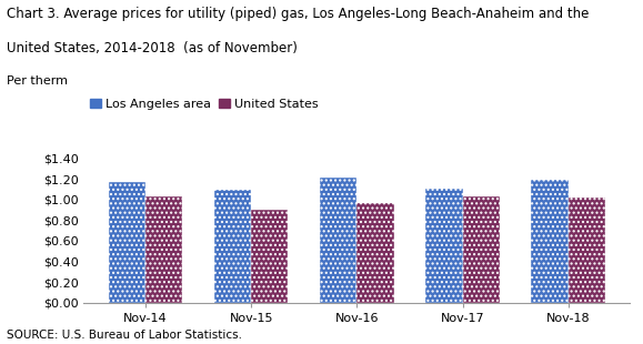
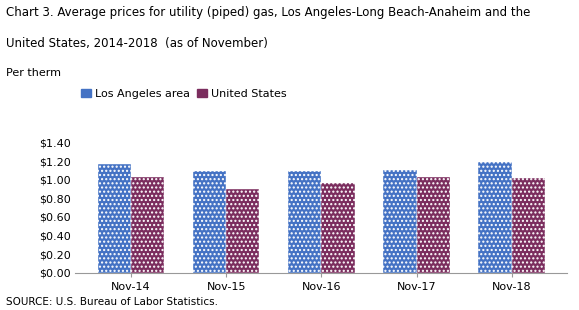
Los Angeles area/Nov-16: $1.21 -> $1.10
